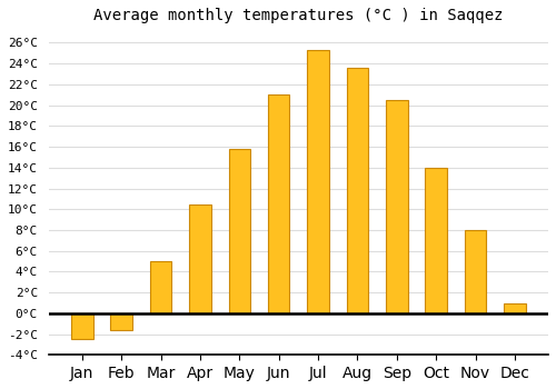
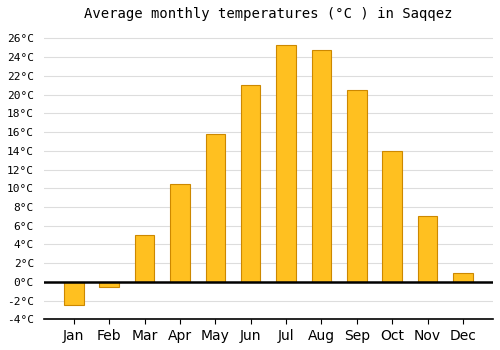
Feb: -1.6°C -> -0.5°C
Aug: 23.6°C -> 24.8°C
Nov: 8.0°C -> 7.0°C
